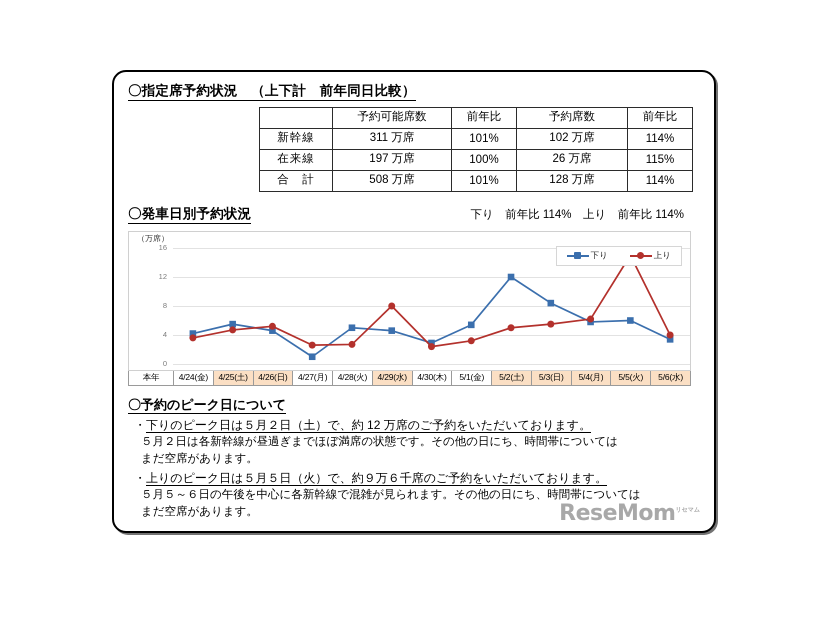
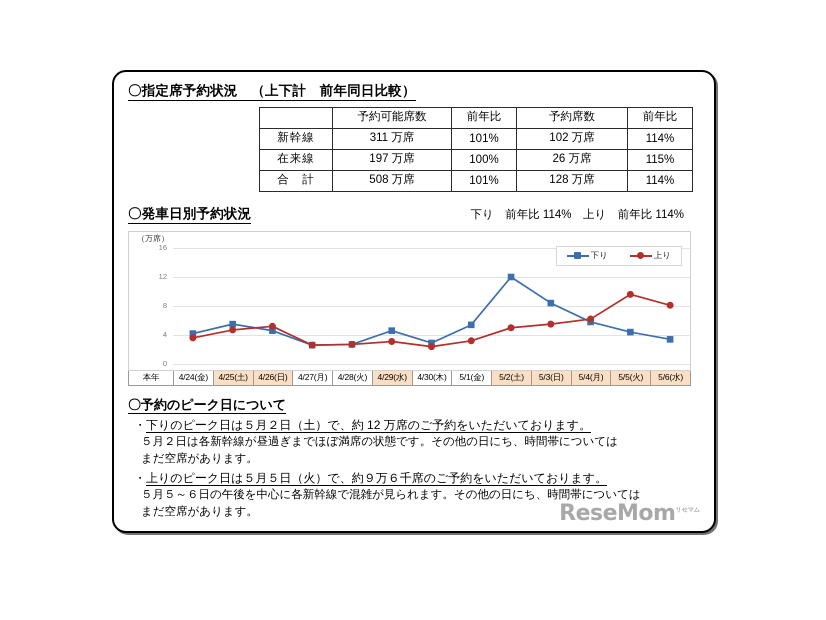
下り/4/27(月): 1 -> 3
下り/4/28(火): 5 -> 3
上り/4/29(水): 8 -> 3
下り/5/5(火): 6 -> 4
上り/5/5(火): 15 -> 10
上り/5/6(水): 4 -> 8
